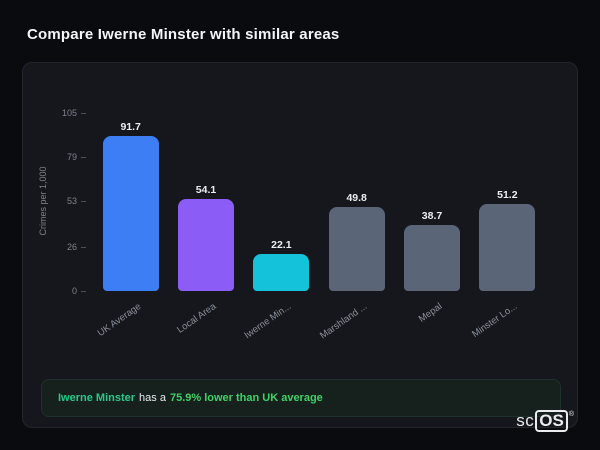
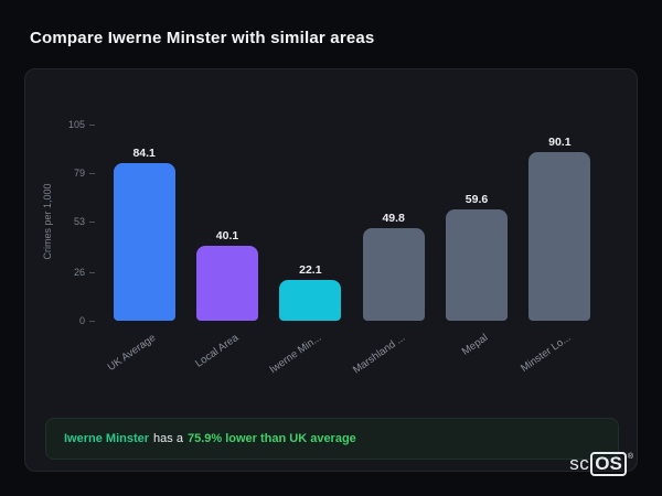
UK Average: 91.7 -> 84.1
Local Area: 54.1 -> 40.1
Mepal: 38.7 -> 59.6
Minster Lo...: 51.2 -> 90.1
